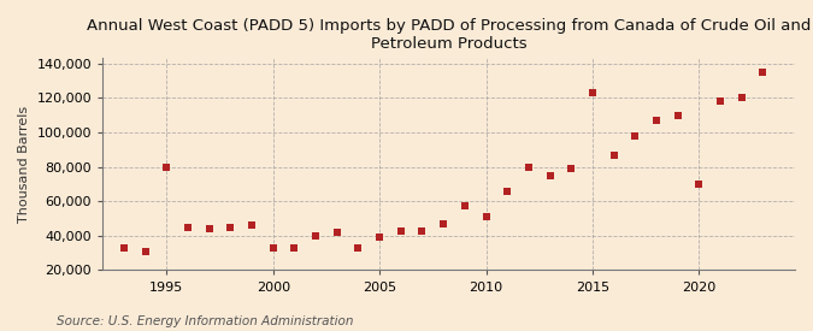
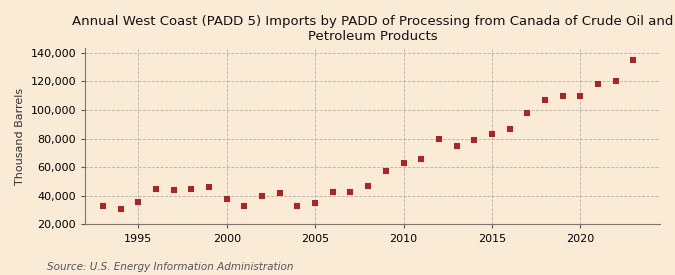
1995: 80,000 -> 36,000
2000: 33,000 -> 38,000
2005: 39,000 -> 35,000
2010: 51,000 -> 63,000
2015: 123,000 -> 83,000
2020: 70,000 -> 110,000
